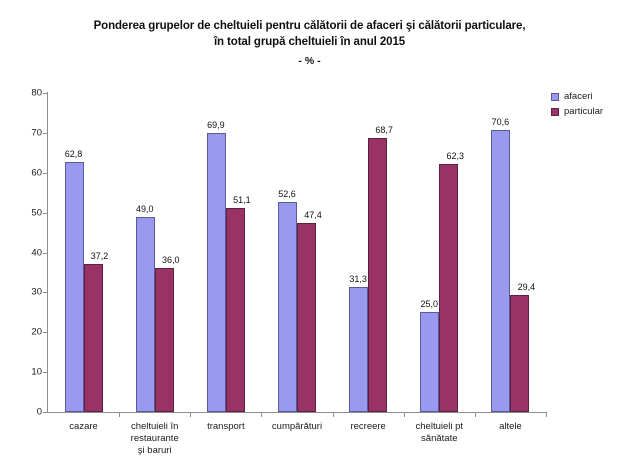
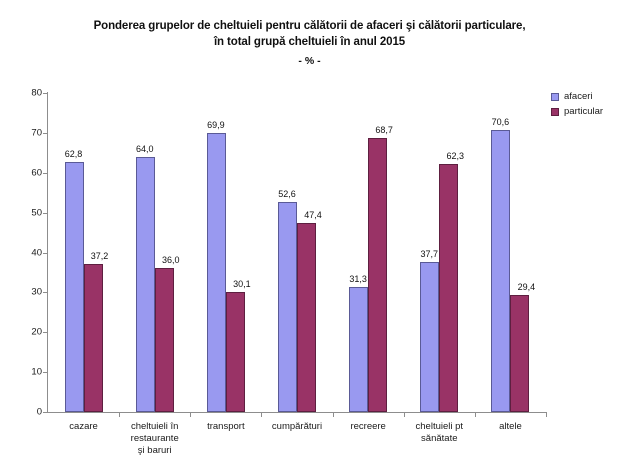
afaceri/cheltuieli în restaurante şi baruri: 49,0 -> 64,0
particular/transport: 51,1 -> 30,1
afaceri/cheltuieli pt sănătate: 25,0 -> 37,7
